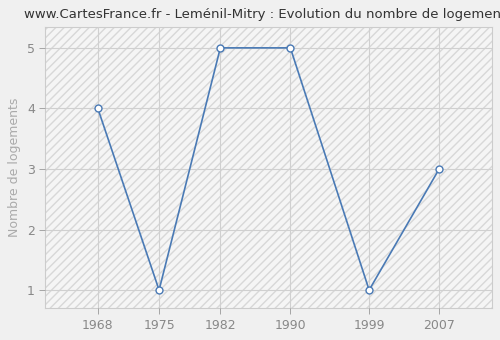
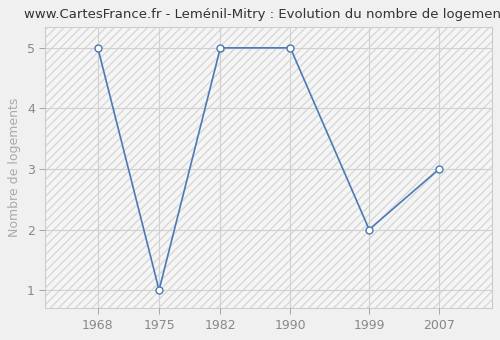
1968: 4 -> 5
1999: 1 -> 2
